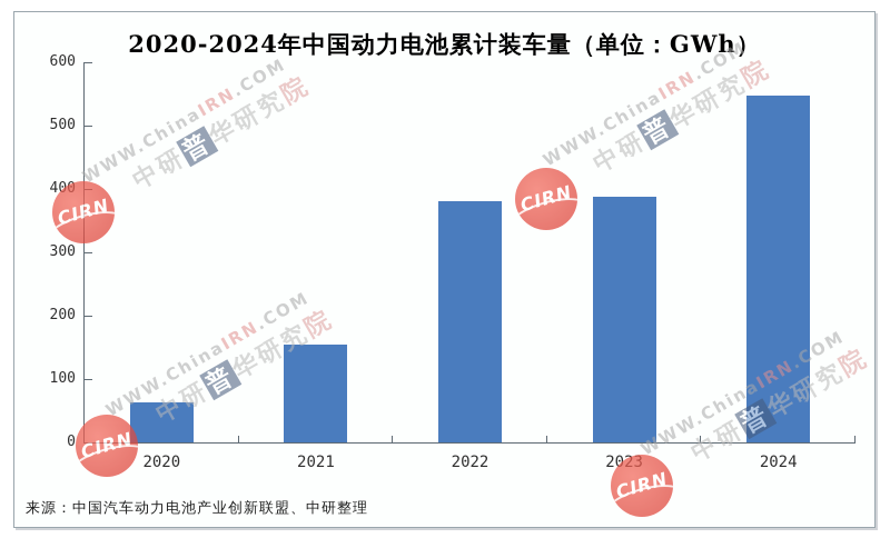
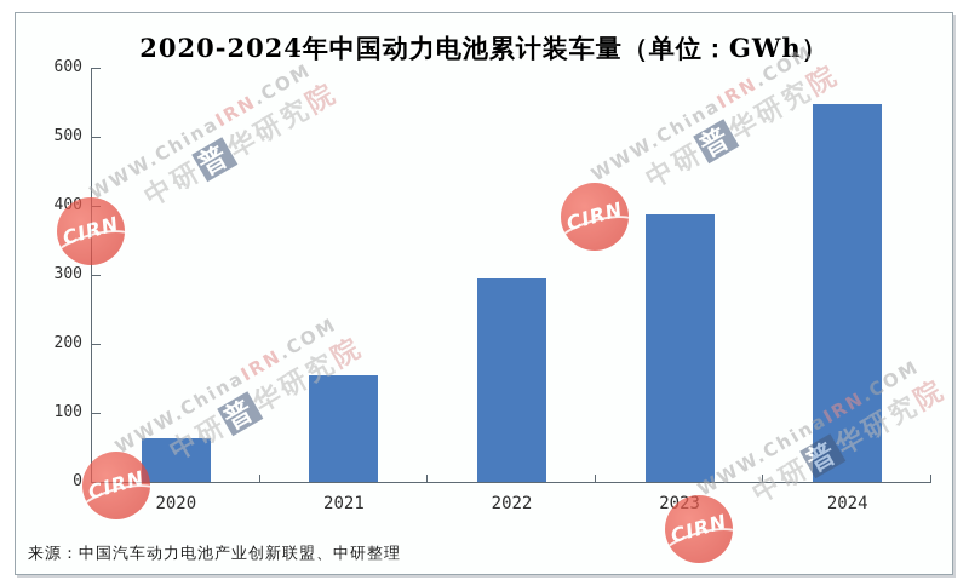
2022: 380 -> 300
